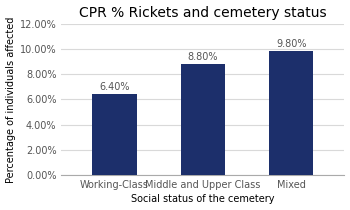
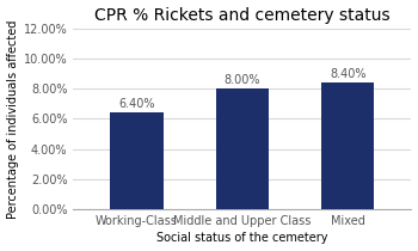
Middle and Upper Class: 8.80% -> 8.00%
Mixed: 9.80% -> 8.40%
